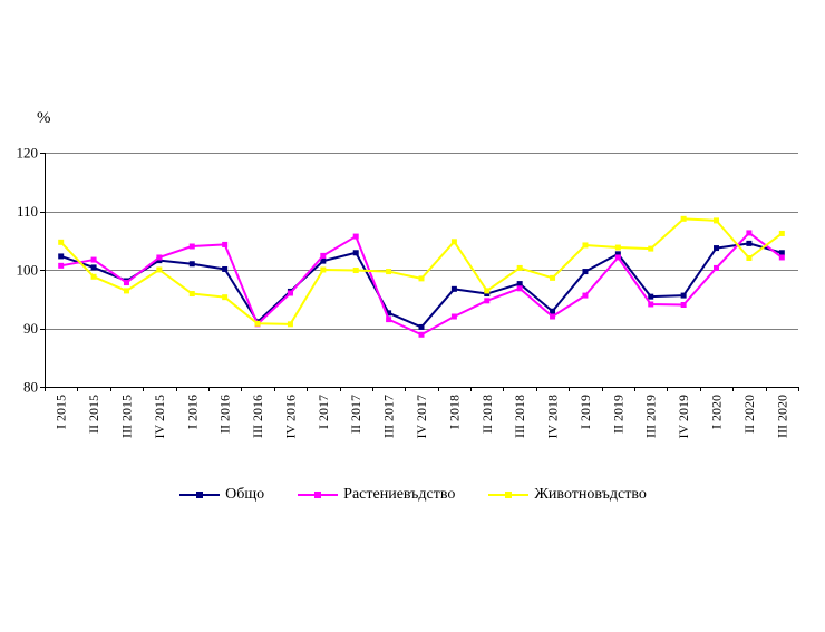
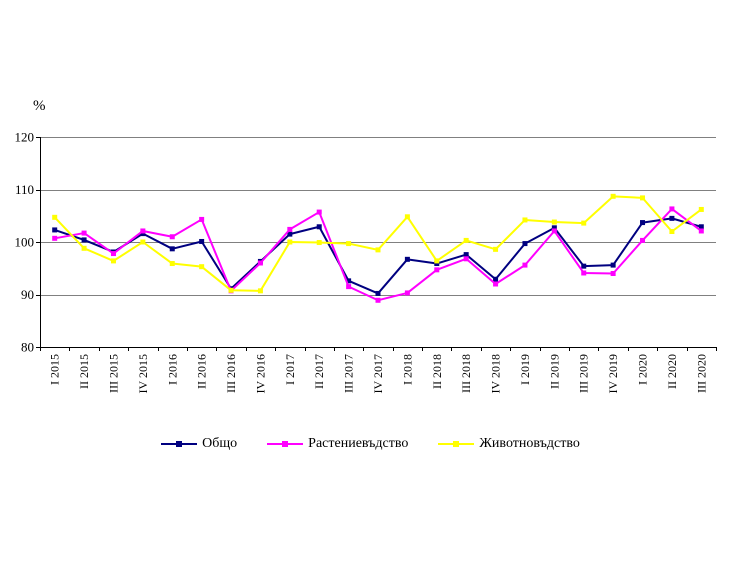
Общо/I 2016: 101 -> 99
Растениевъдство/I 2016: 104 -> 101
Растениевъдство/I 2018: 92 -> 90
